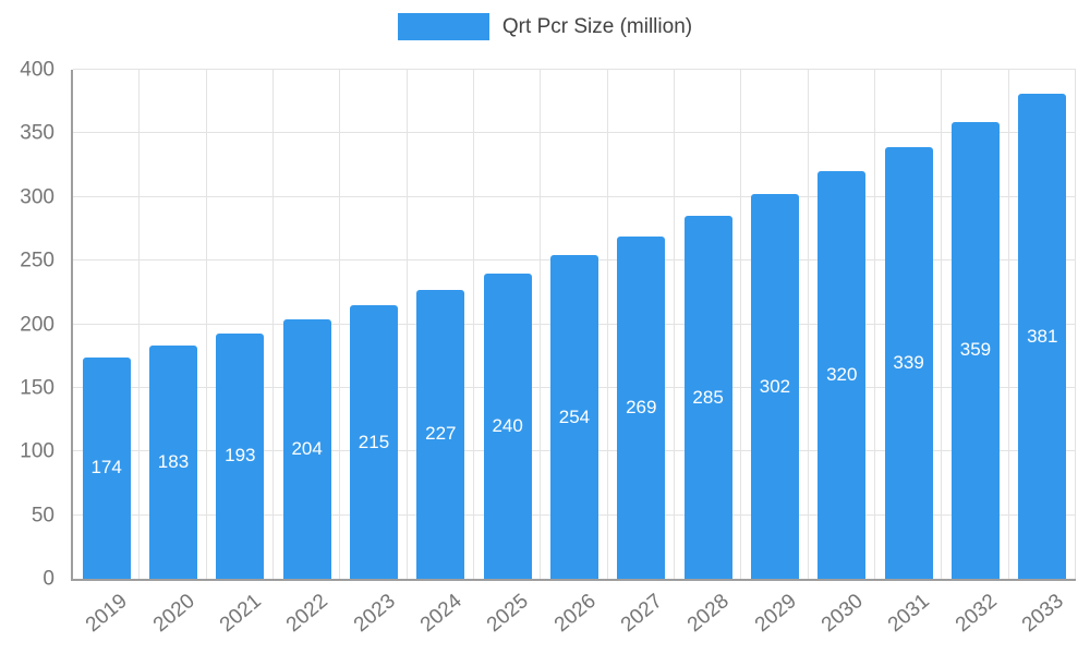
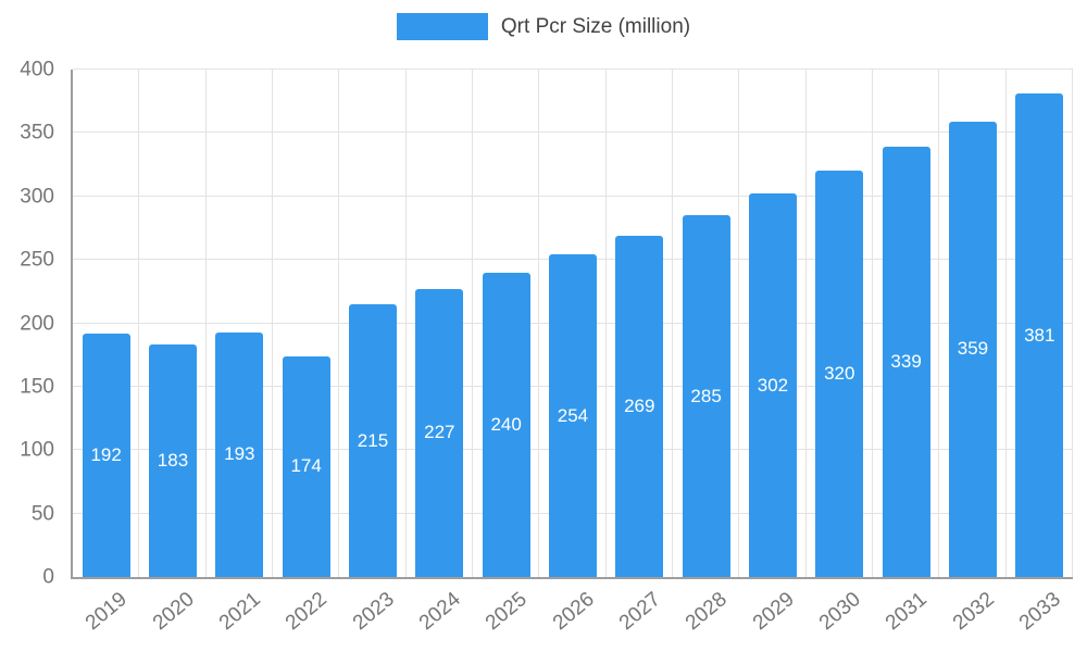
2019: 174 -> 192
2022: 204 -> 174
